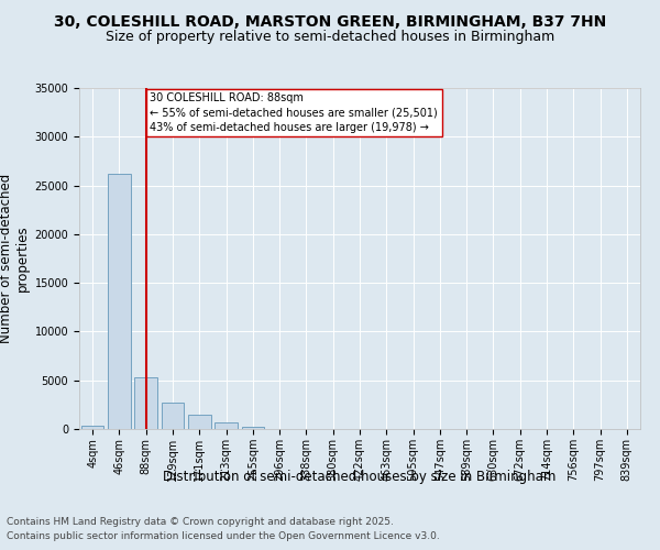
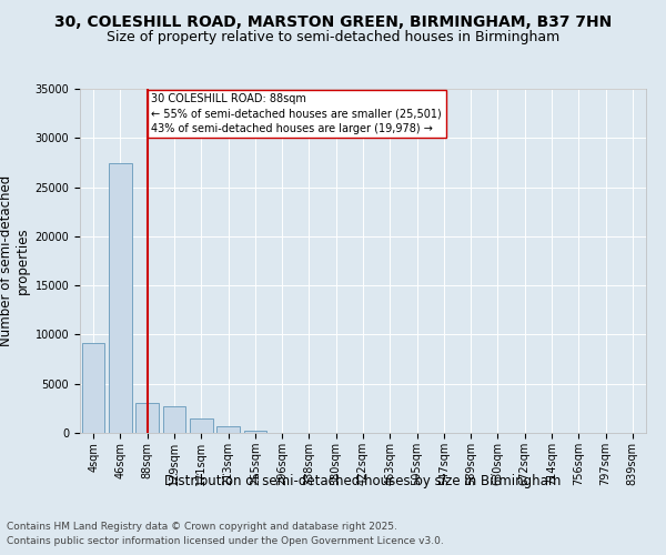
4sqm: 300 -> 9200
46sqm: 26200 -> 27400
88sqm: 5300 -> 3000
